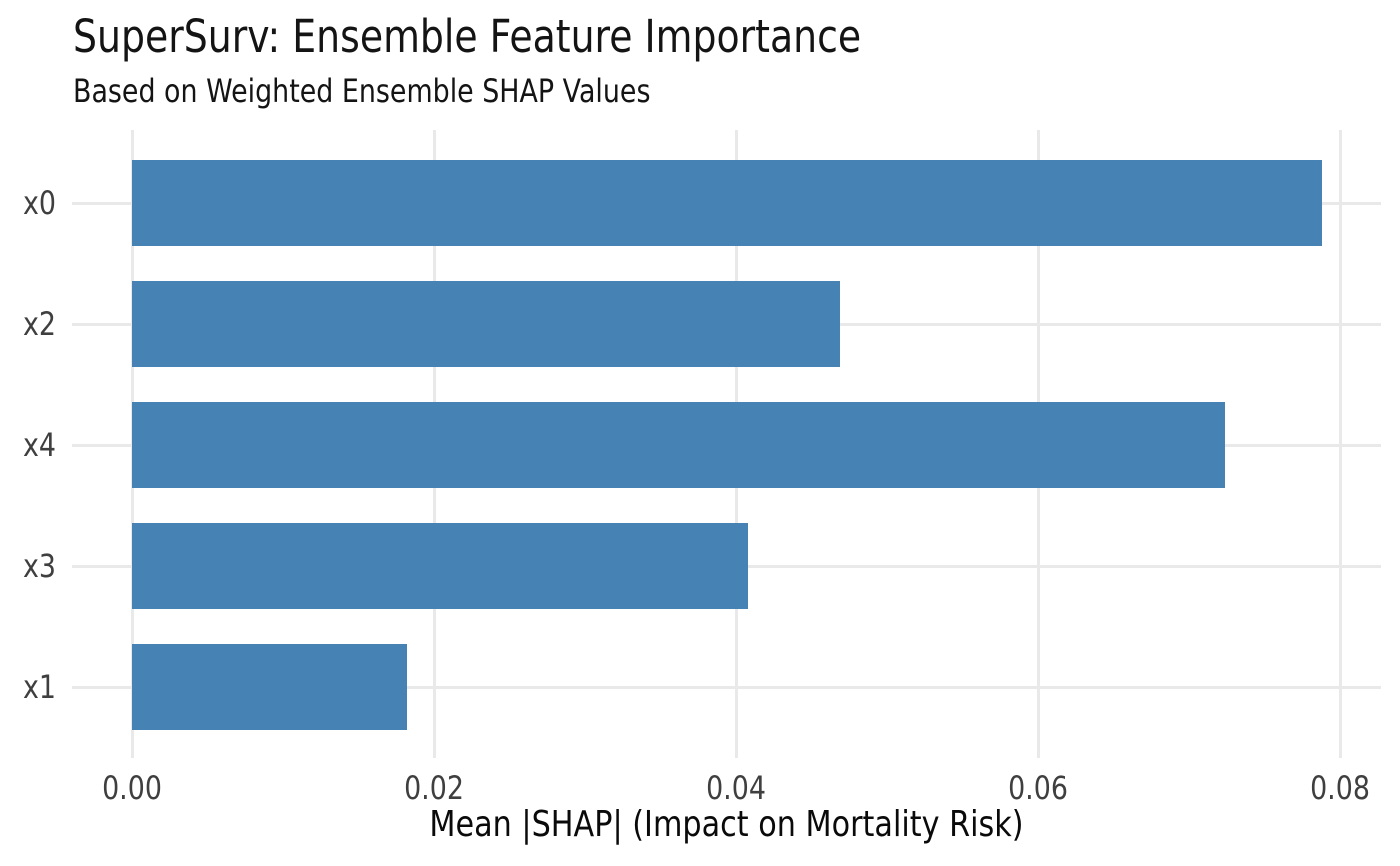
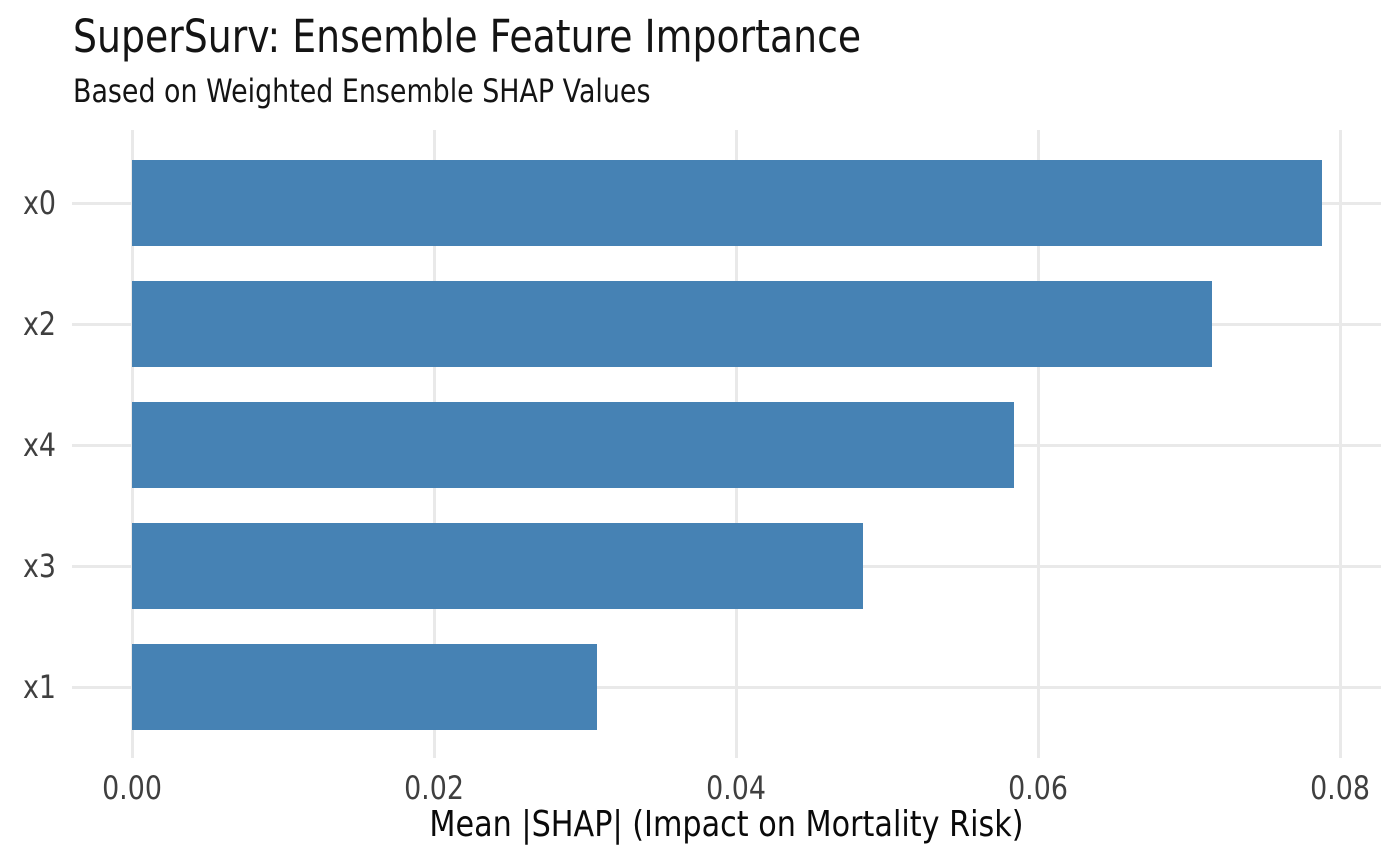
x2: 0.0469 -> 0.0715
x4: 0.0724 -> 0.0584
x3: 0.0408 -> 0.0484
x1: 0.0182 -> 0.0308
